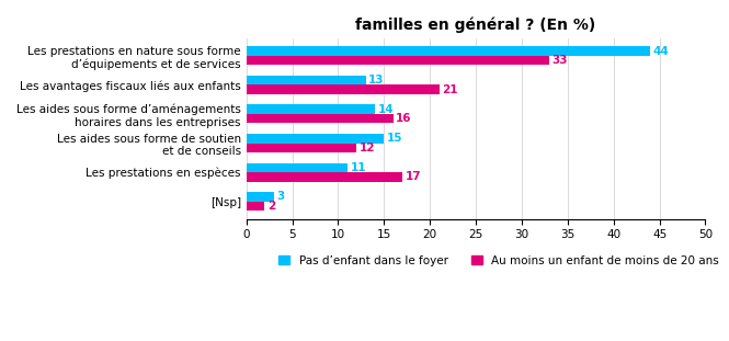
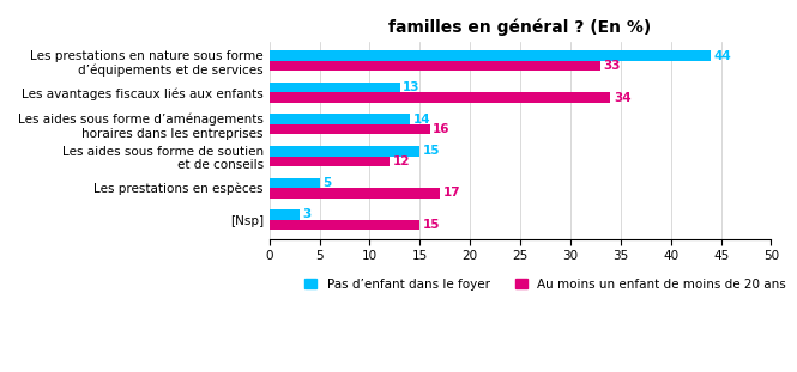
Au moins un enfant de moins de 20 ans/Les avantages fiscaux liés aux enfants: 21 -> 34
Pas d’enfant dans le foyer/Les prestations en espèces: 11 -> 5
Au moins un enfant de moins de 20 ans/[Nsp]: 2 -> 15
